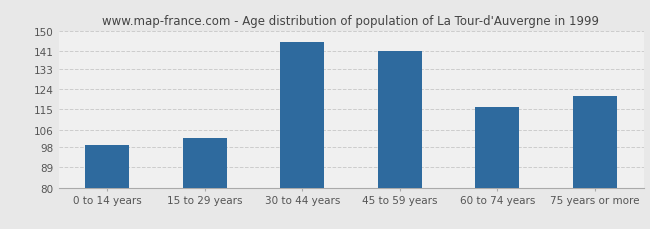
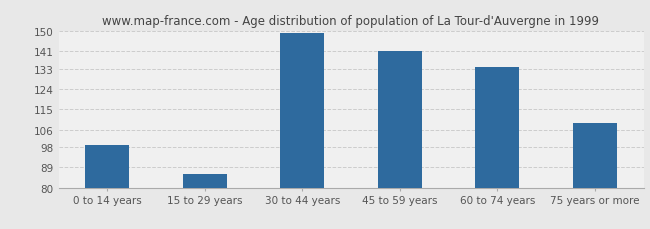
15 to 29 years: 102 -> 86
30 to 44 years: 145 -> 149
60 to 74 years: 116 -> 134
75 years or more: 121 -> 109
